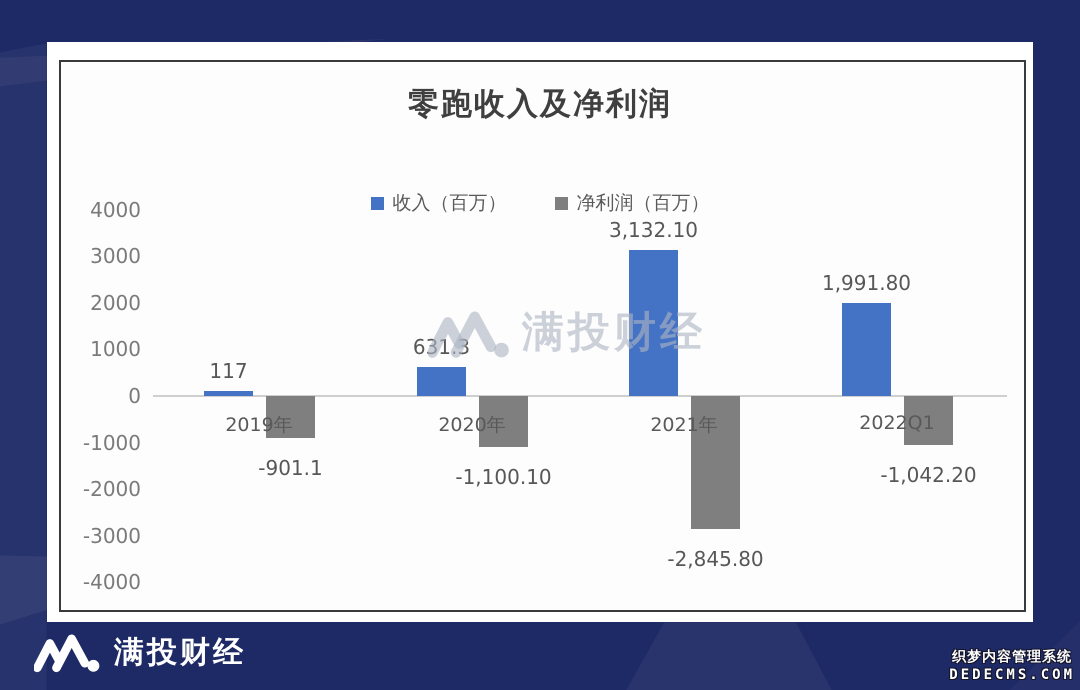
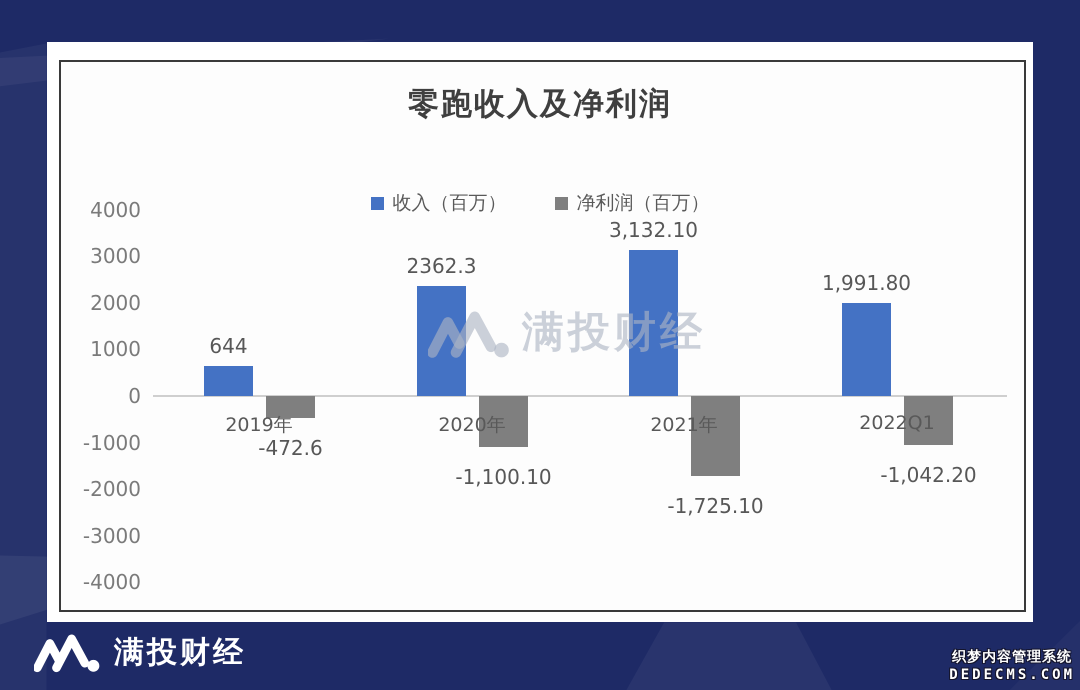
收入（百万）/2019年: 117 -> 644
净利润（百万）/2019年: -901.1 -> -472.6
收入（百万）/2020年: 631.3 -> 2362.3
净利润（百万）/2021年: -2,845.80 -> -1,725.10
